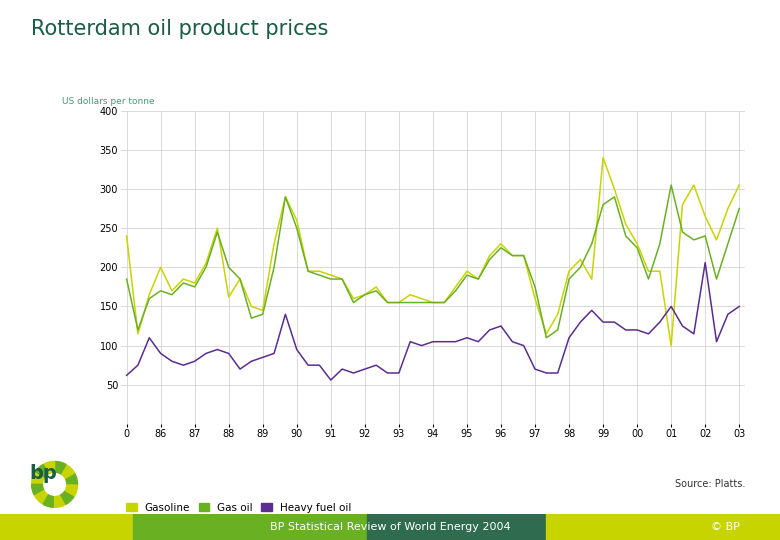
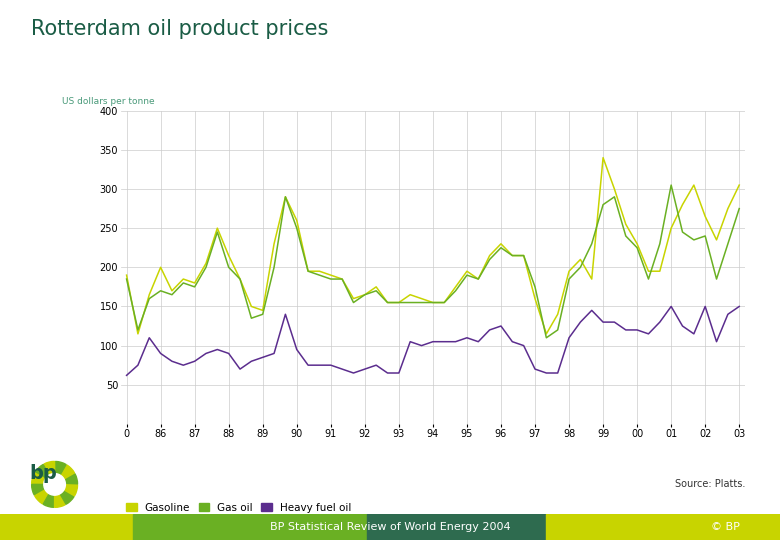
Gasoline/0: 240 -> 190
Gasoline/88: 162 -> 215
Heavy fuel oil/91: 56 -> 75
Gasoline/01: 100 -> 250
Heavy fuel oil/02: 206 -> 150
